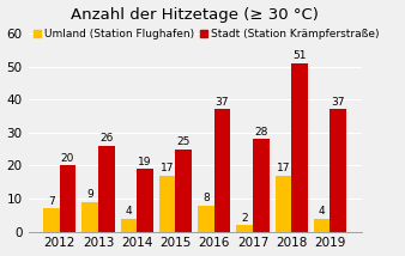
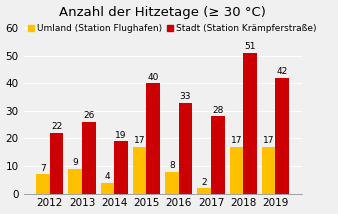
Stadt (Station Krämpferstraße)/2012: 20 -> 22
Stadt (Station Krämpferstraße)/2015: 25 -> 40
Stadt (Station Krämpferstraße)/2016: 37 -> 33
Umland (Station Flughafen)/2019: 4 -> 17
Stadt (Station Krämpferstraße)/2019: 37 -> 42
